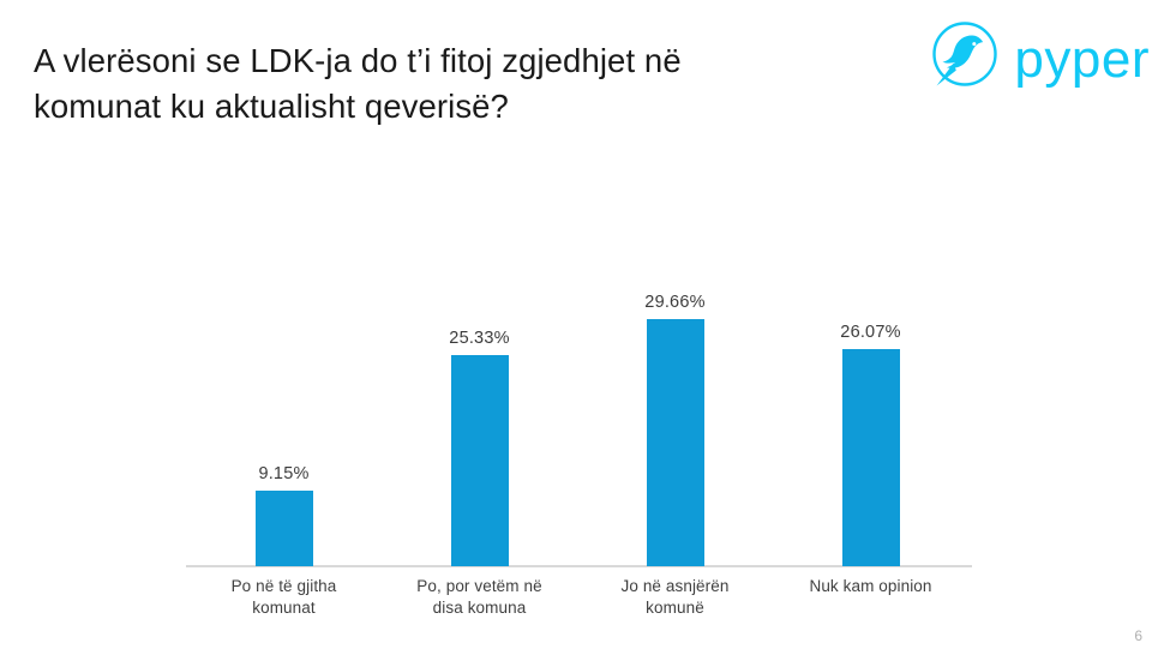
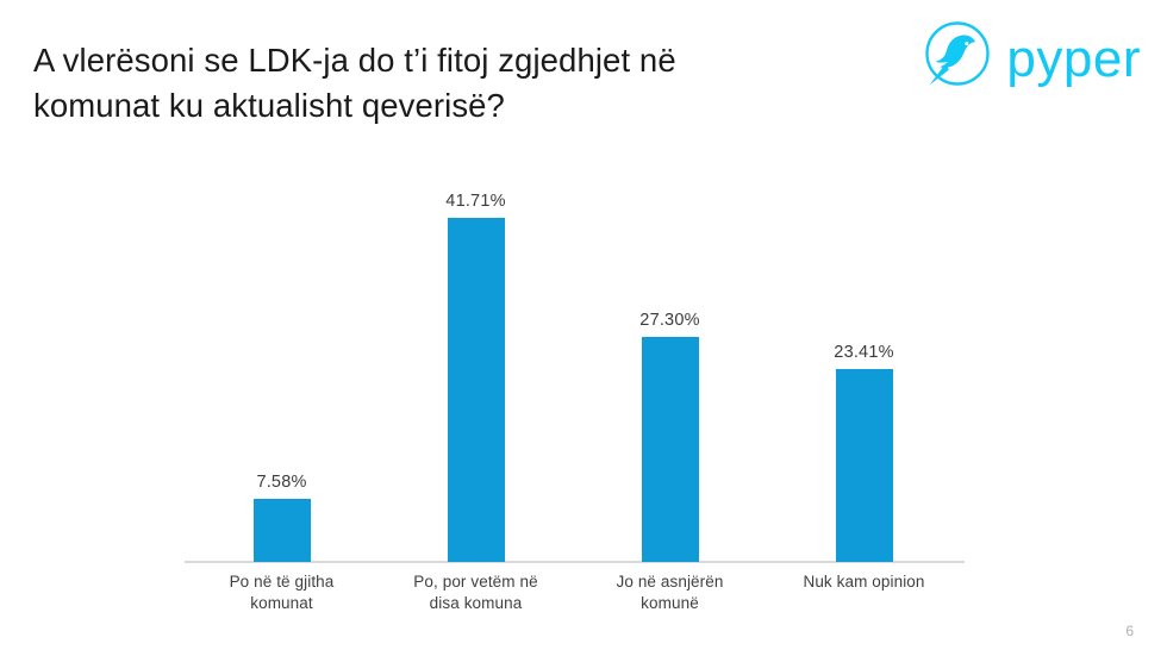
Po në të gjitha komunat: 9.15% -> 7.58%
Po, por vetëm në disa komuna: 25.33% -> 41.71%
Jo në asnjërën komunë: 29.66% -> 27.30%
Nuk kam opinion: 26.07% -> 23.41%
